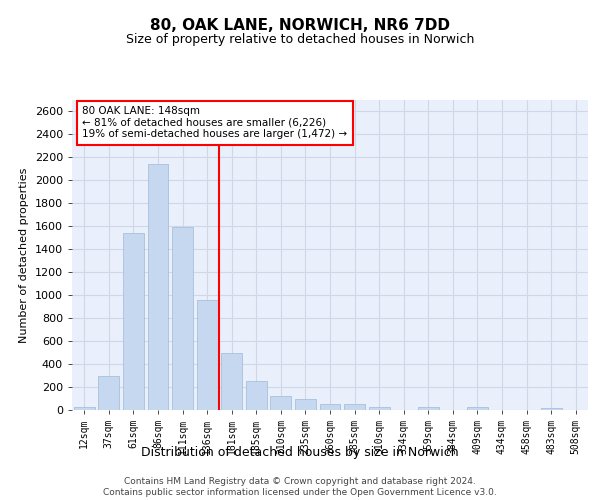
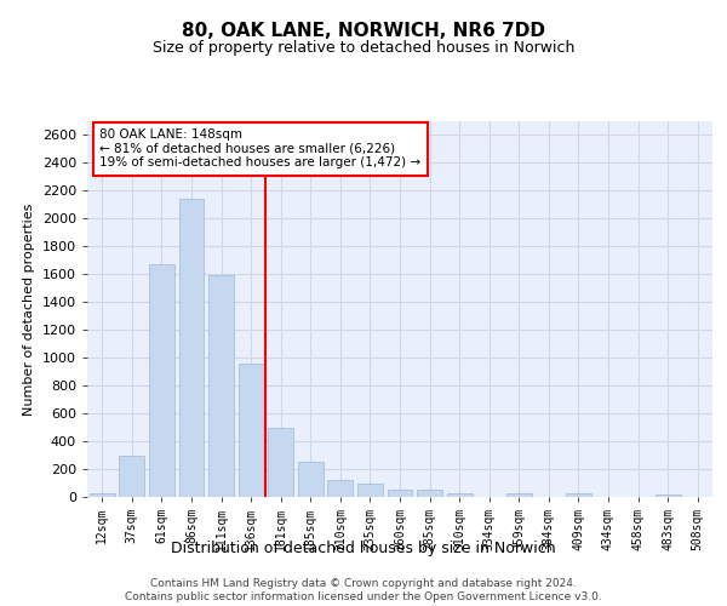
61sqm: 1540 -> 1670
